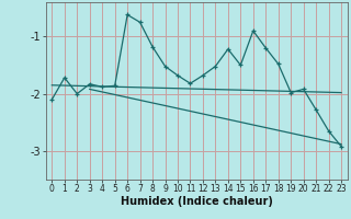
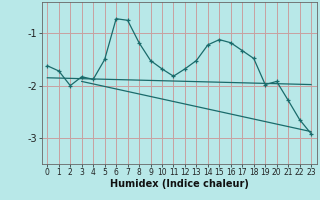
0: -2.10 -> -1.62
5: -1.86 -> -1.50
6: -0.62 -> -0.72
15: -1.50 -> -1.12
16: -0.90 -> -1.18
17: -1.20 -> -1.33
